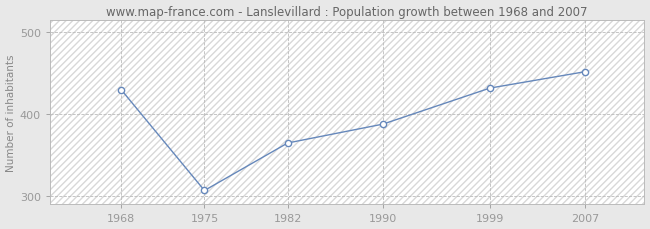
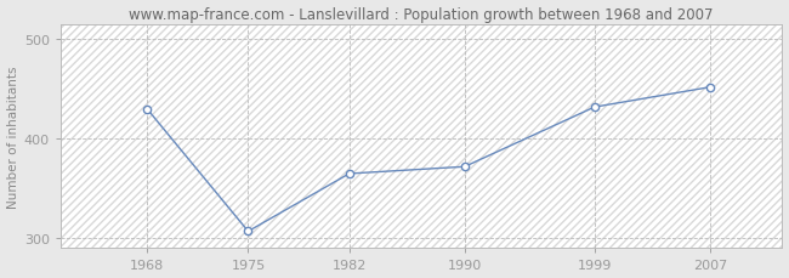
1990: 388 -> 372
